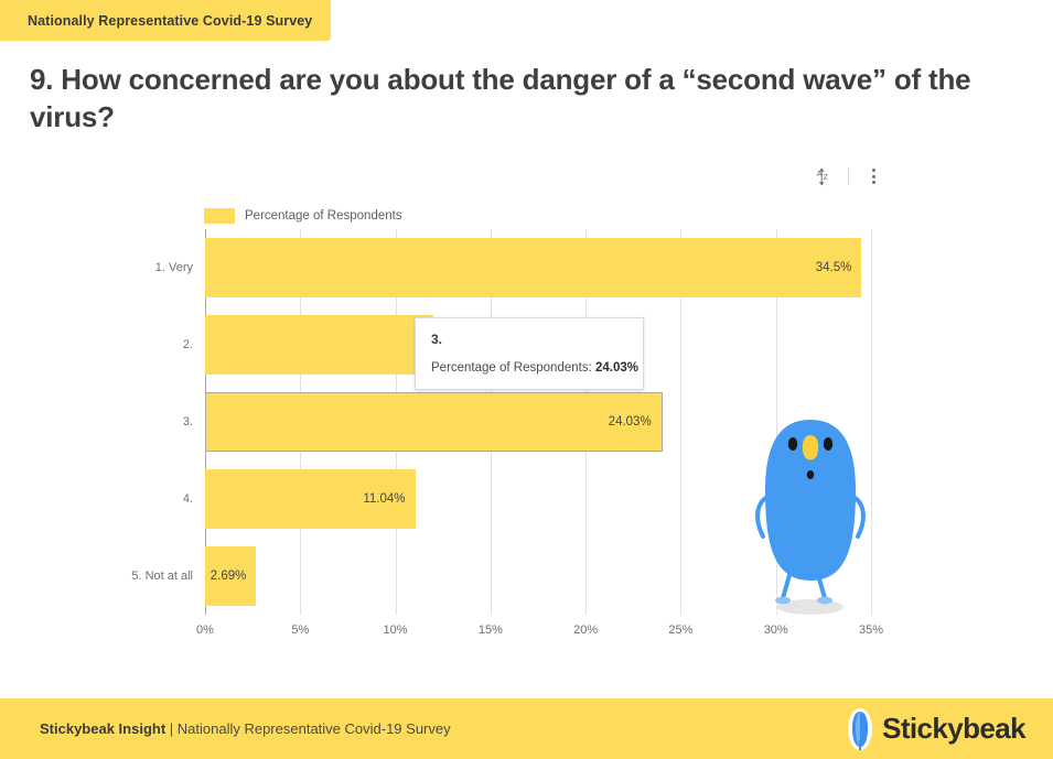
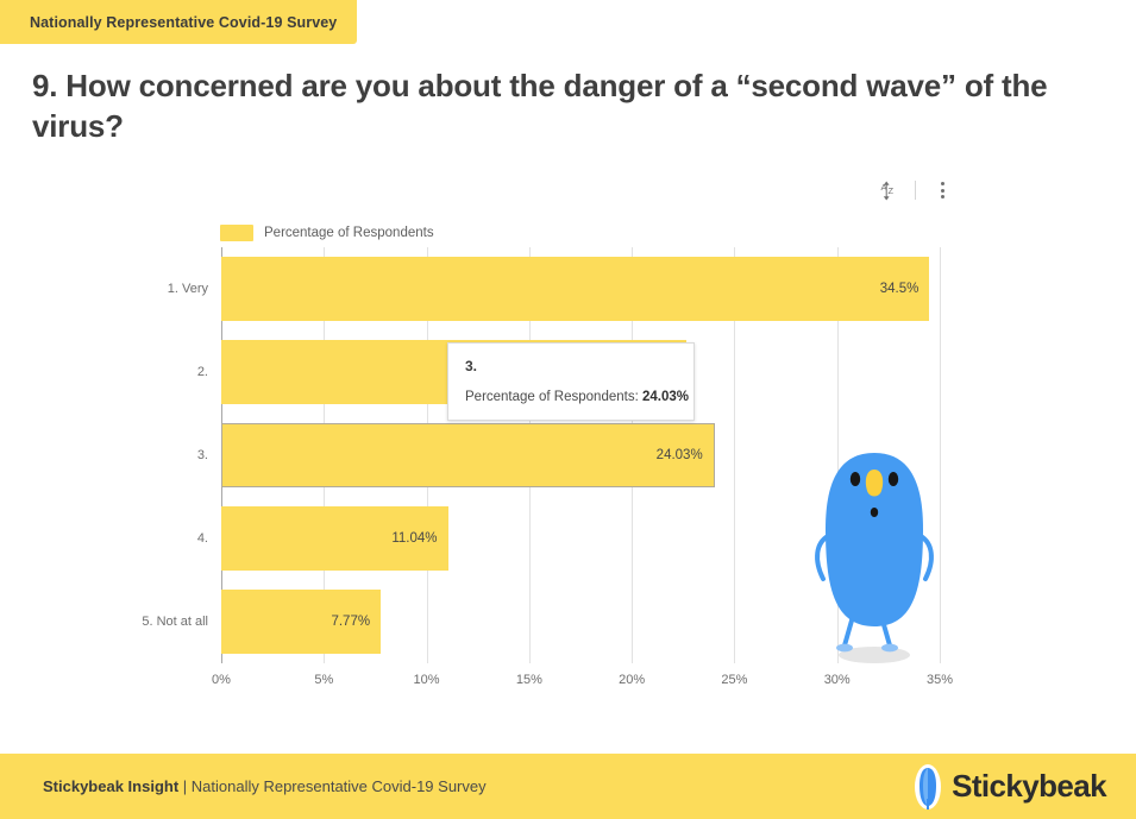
2.: 12.0% -> 22.7%
5. Not at all: 2.69% -> 7.77%
